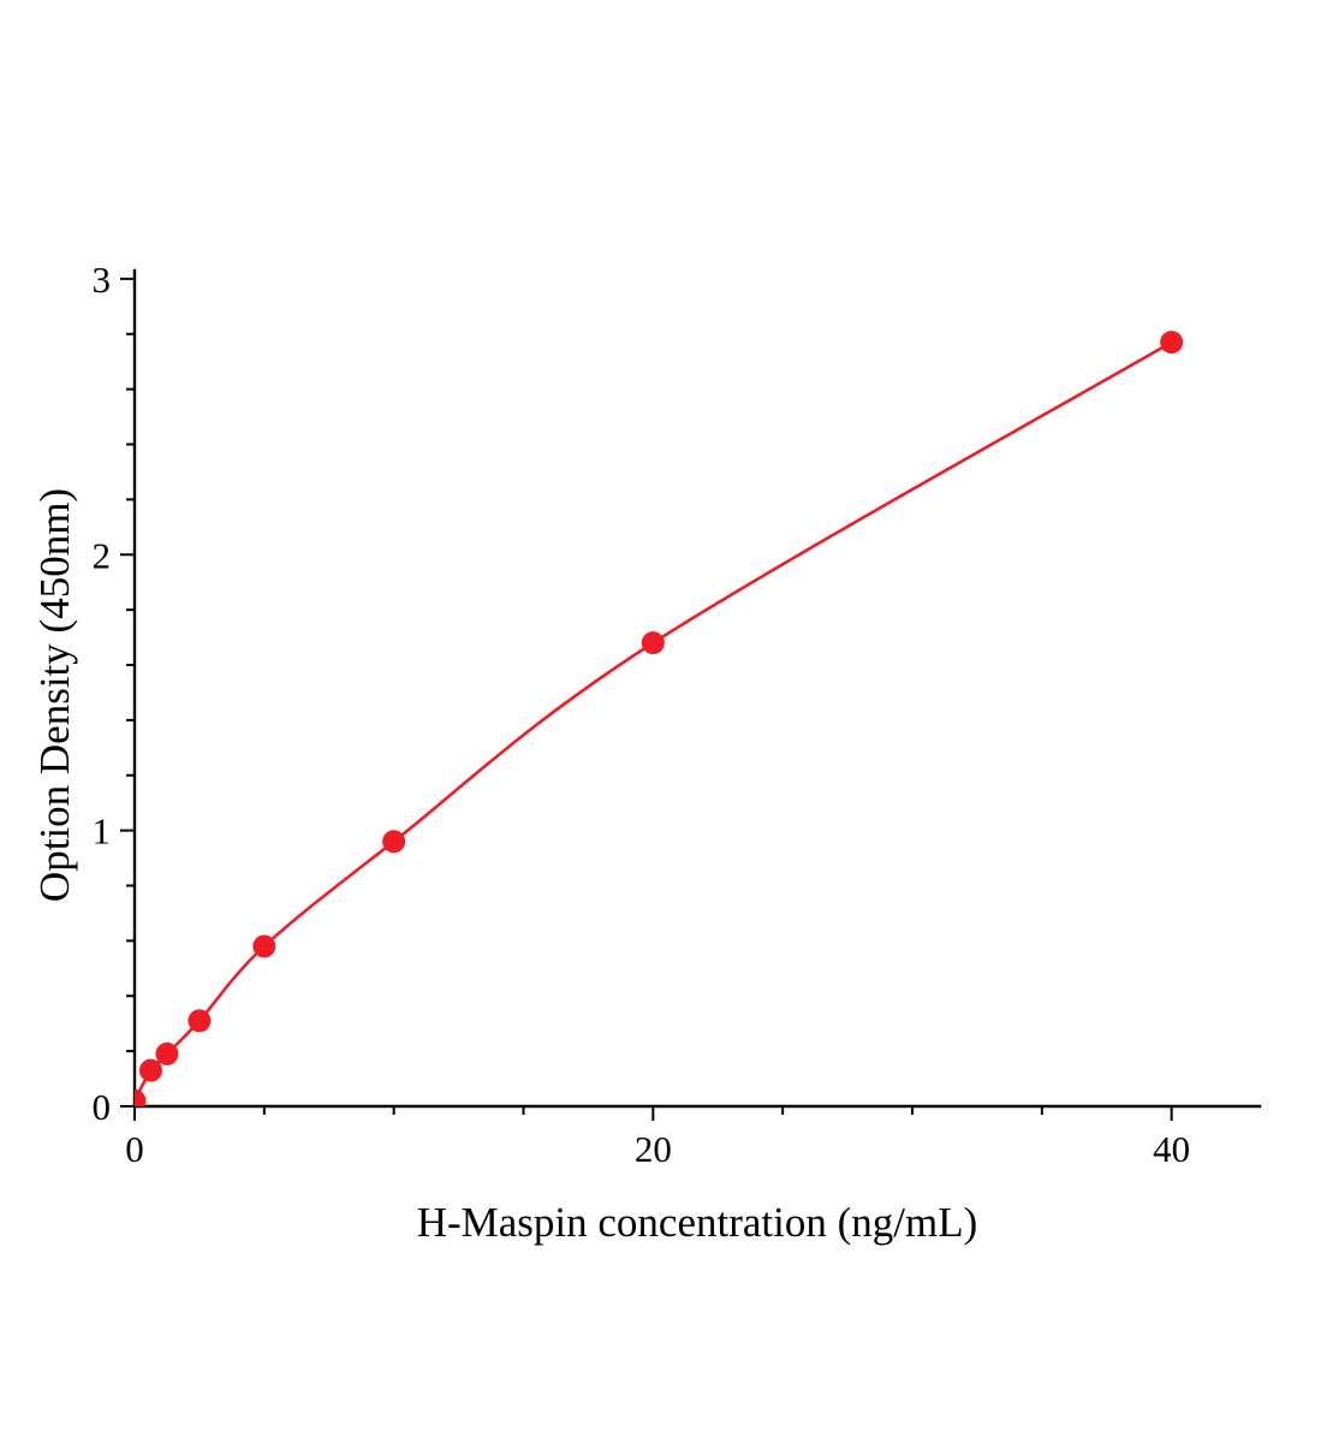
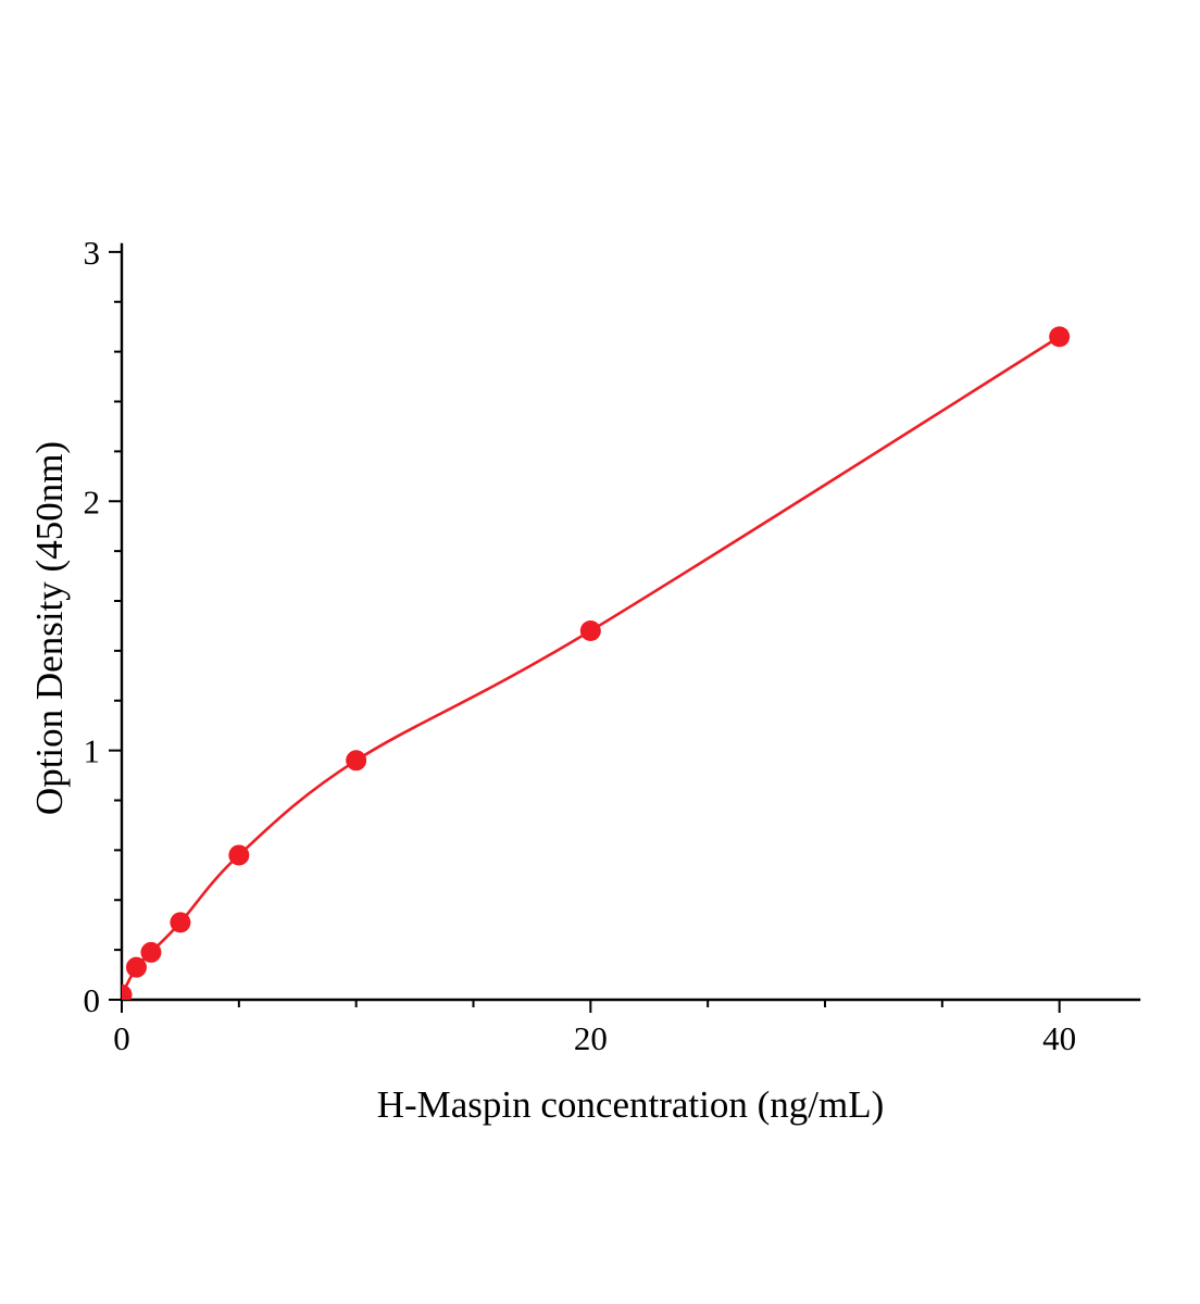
20: 1.68 -> 1.48
40: 2.77 -> 2.66
